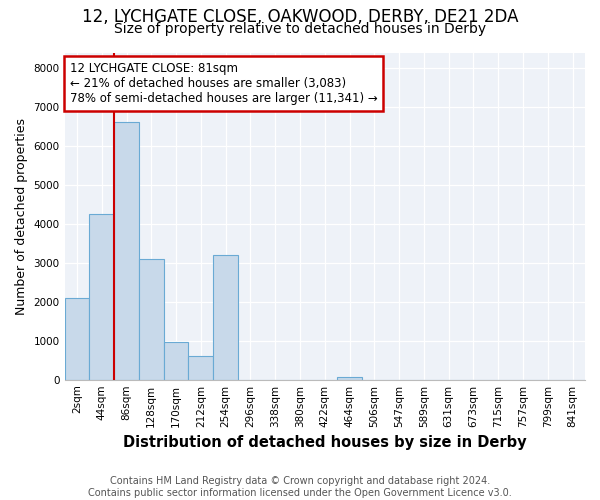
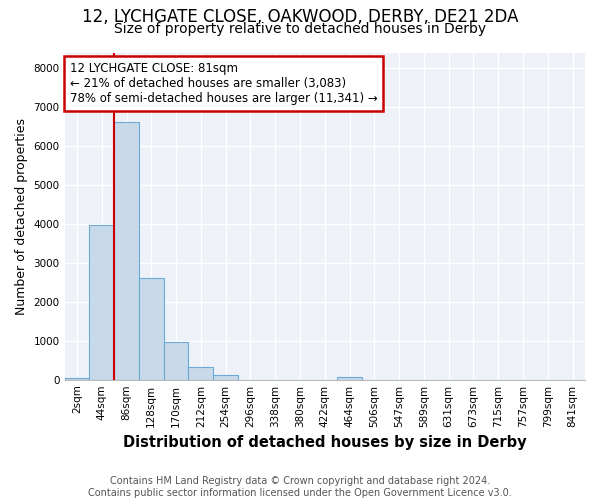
2sqm: 2100 -> 60
44sqm: 4250 -> 3980
128sqm: 3100 -> 2610
212sqm: 600 -> 330
254sqm: 3200 -> 120
